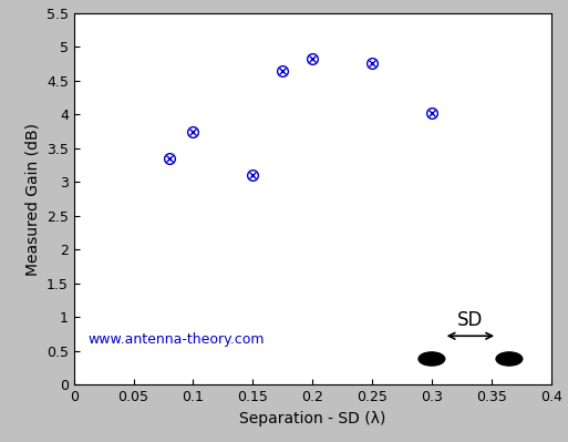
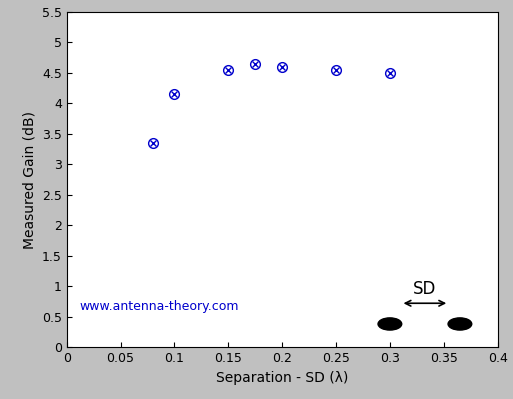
0.1: 3.74 -> 4.15
0.15: 3.10 -> 4.55
0.2: 4.82 -> 4.60
0.25: 4.76 -> 4.55
0.3: 4.02 -> 4.50
